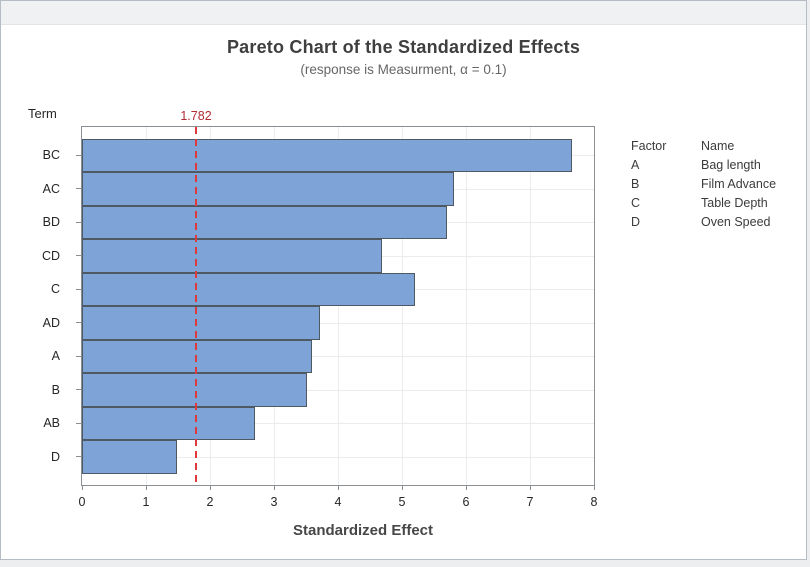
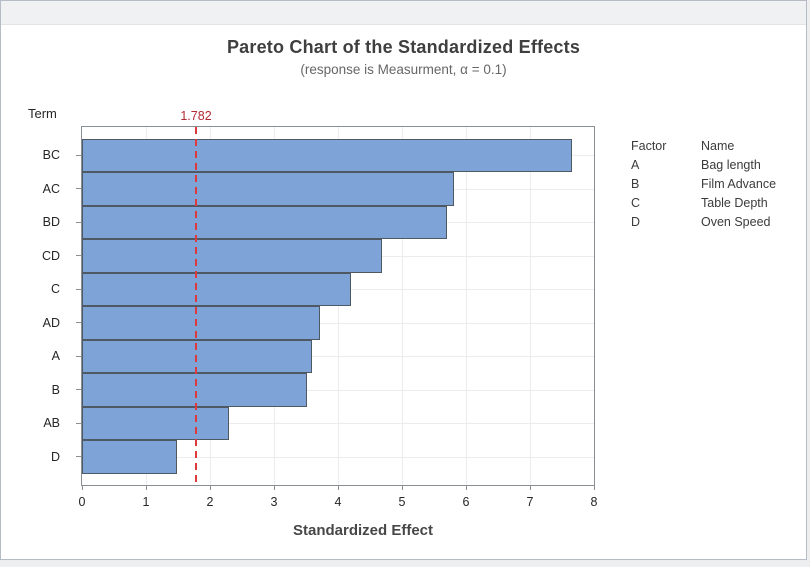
C: 5.2 -> 4.2
AB: 2.7 -> 2.3
